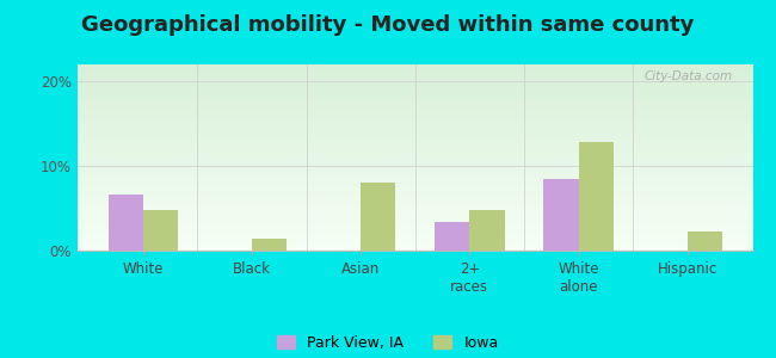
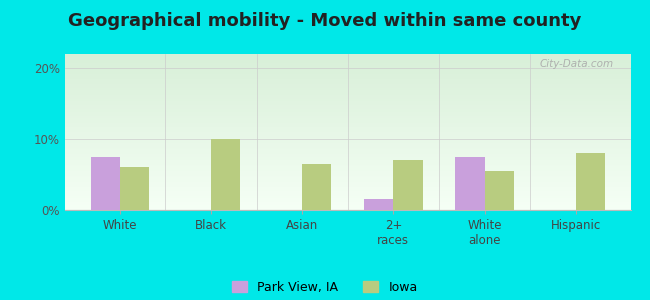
Park View, IA/White: 6.6% -> 7.5%
Iowa/White: 4.8% -> 6.0%
Iowa/Black: 1.4% -> 10.0%
Iowa/Asian: 8.0% -> 6.5%
Park View, IA/2+ races: 3.4% -> 1.5%
Iowa/2+ races: 4.8% -> 7.0%
Park View, IA/White alone: 8.4% -> 7.5%
Iowa/White alone: 12.8% -> 5.5%
Iowa/Hispanic: 2.2% -> 8.0%
